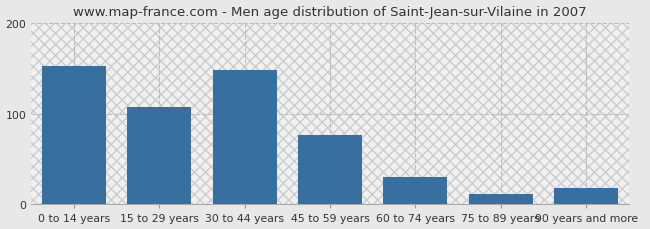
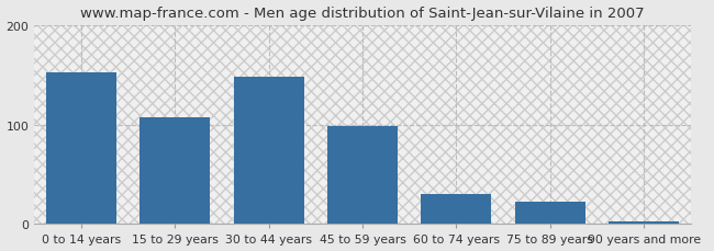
45 to 59 years: 76 -> 99
75 to 89 years: 12 -> 22
90 years and more: 18 -> 3
